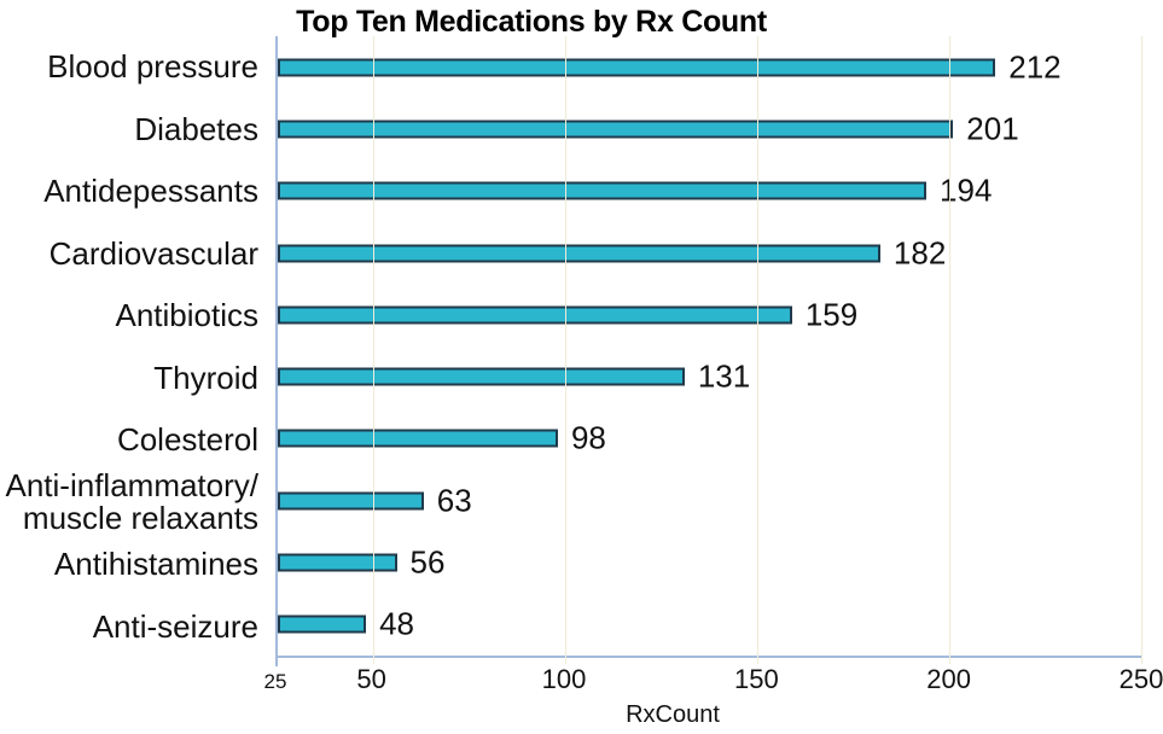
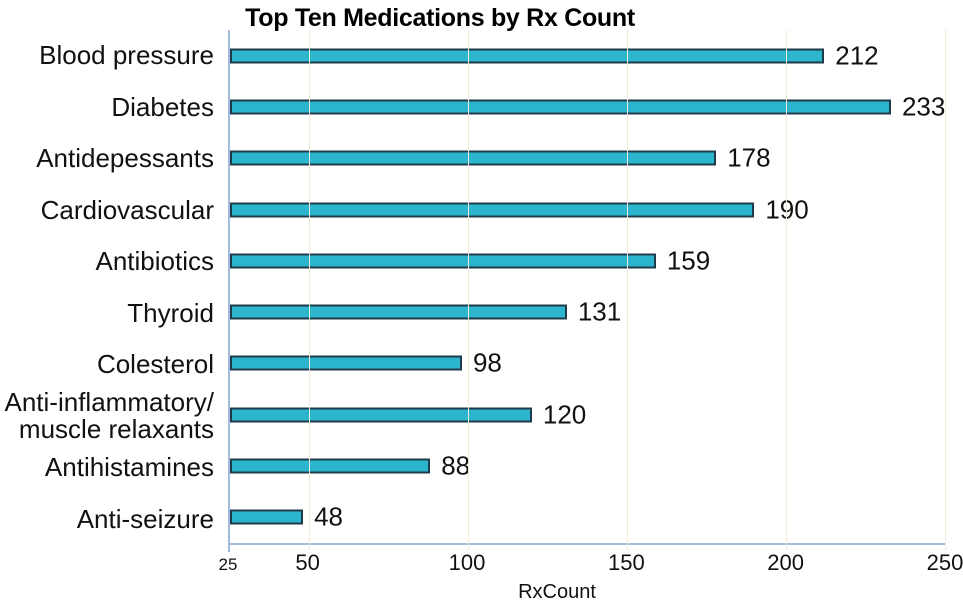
Diabetes: 201 -> 233
Antidepessants: 194 -> 178
Cardiovascular: 182 -> 190
Anti-inflammatory/ muscle relaxants: 63 -> 120
Antihistamines: 56 -> 88
